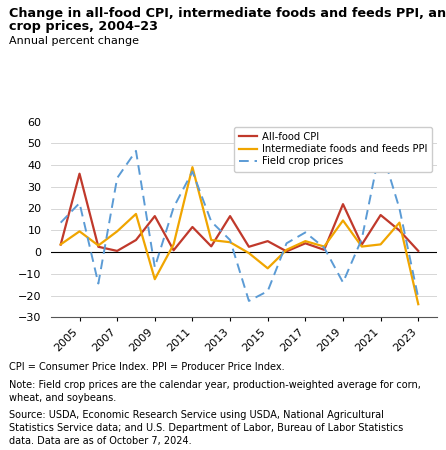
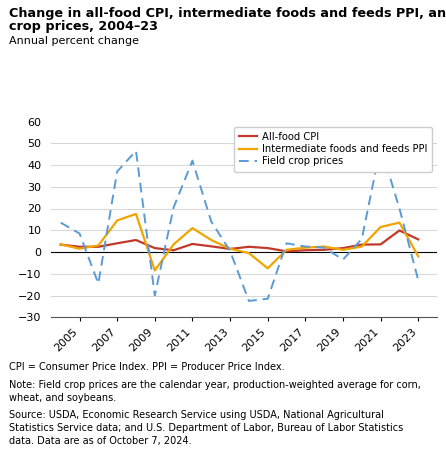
All-food CPI/2005: 36.0 -> 2.4
Intermediate foods and feeds PPI/2005: 9.5 -> 1.5
Field crop prices/2005: 22.5 -> 8.5
All-food CPI/2007: 0.5 -> 4.0
Intermediate foods and feeds PPI/2007: 9.5 -> 14.5
Field crop prices/2007: 34.0 -> 37.0
All-food CPI/2009: 16.5 -> 1.8
Intermediate foods and feeds PPI/2009: -12.5 -> -8.5
Field crop prices/2009: -7.0 -> -20.0
All-food CPI/2011: 11.5 -> 3.7
Intermediate foods and feeds PPI/2011: 39.0 -> 11.0
Field crop prices/2011: 37.0 -> 42.0
All-food CPI/2013: 16.5 -> 1.4
Intermediate foods and feeds PPI/2013: 4.5 -> 1.5
Field crop prices/2013: 5.5 -> 0.5
All-food CPI/2015: 5.0 -> 1.8
Field crop prices/2015: -18.0 -> -21.5
All-food CPI/2017: 4.0 -> 0.8
Intermediate foods and feeds PPI/2017: 5.0 -> 2.0
Field crop prices/2017: 9.0 -> 2.5
All-food CPI/2019: 22.0 -> 1.8
Intermediate foods and feeds PPI/2019: 14.5 -> 1.0
Field crop prices/2019: -14.0 -> -3.5
All-food CPI/2021: 17.0 -> 3.5
Intermediate foods and feeds PPI/2021: 3.5 -> 11.5
All-food CPI/2023: 0.5 -> 5.8
Intermediate foods and feeds PPI/2023: -24.0 -> -2.0
Field crop prices/2023: -21.0 -> -13.0
